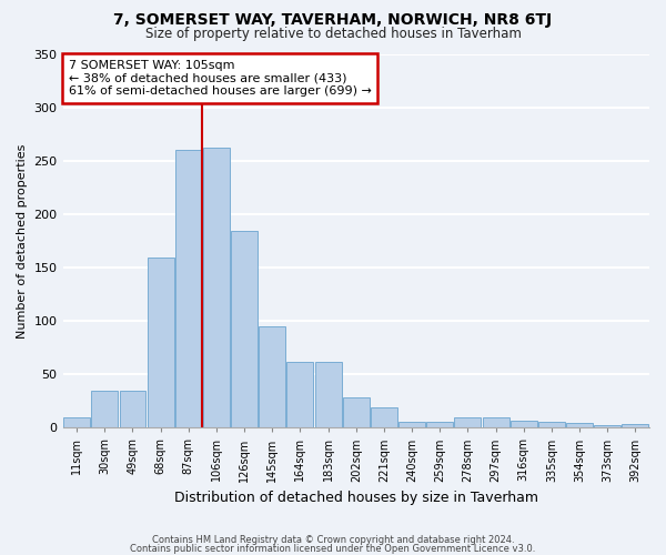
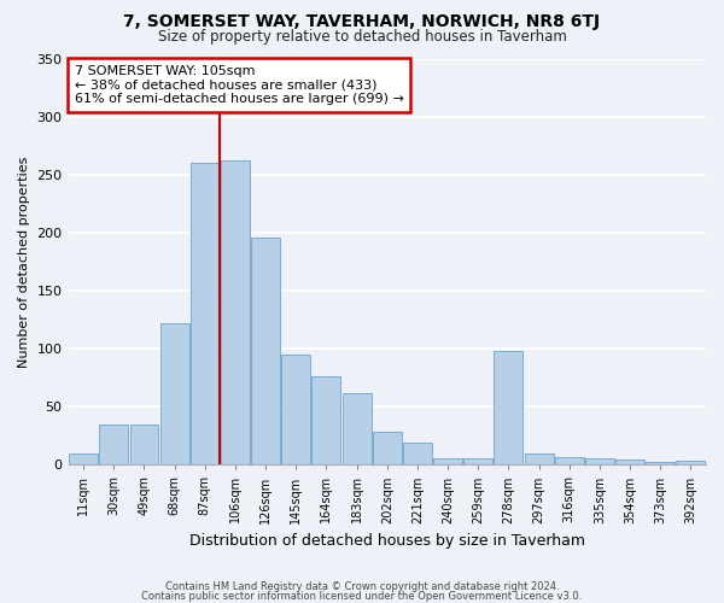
68sqm: 160 -> 122
126sqm: 185 -> 196
164sqm: 62 -> 76
278sqm: 10 -> 98
